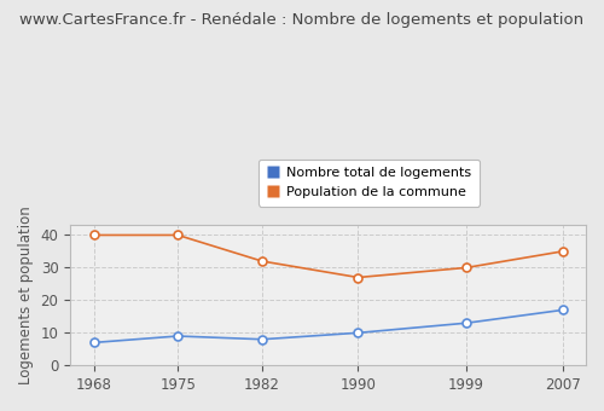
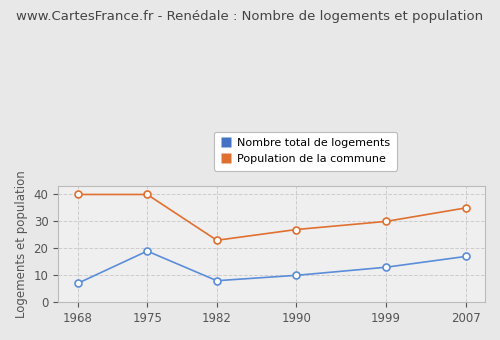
Nombre total de logements/1975: 9 -> 19
Population de la commune/1982: 32 -> 23
